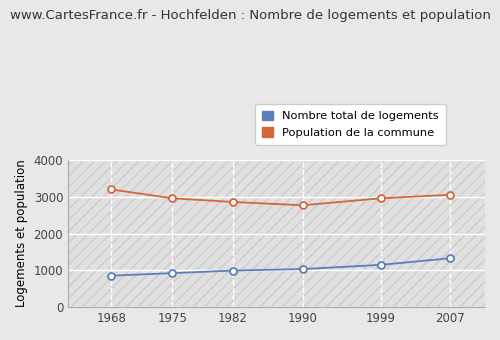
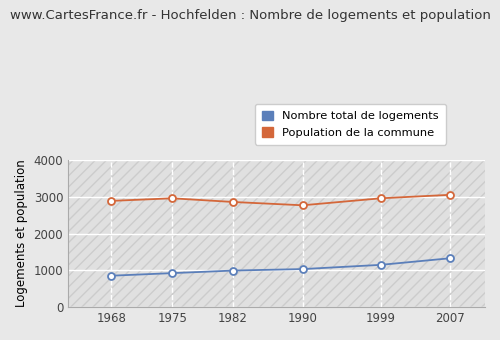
Population de la commune/1968: 3200 -> 2890
